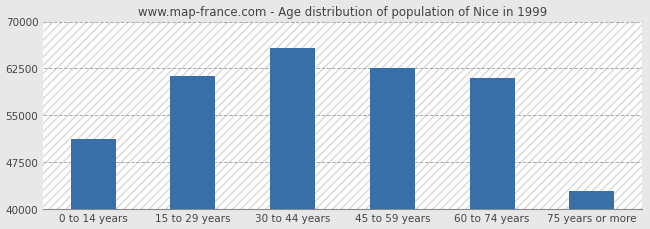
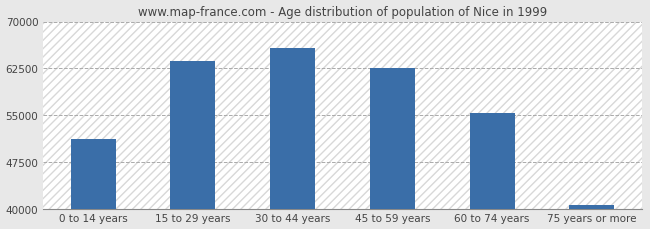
15 to 29 years: 61200 -> 63700
60 to 74 years: 61000 -> 55400
75 years or more: 42800 -> 40600
